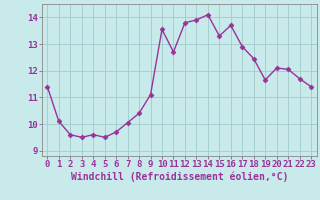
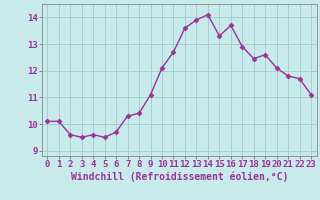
0: 11.40 -> 10.10
7: 10.05 -> 10.30
10: 13.55 -> 12.10
12: 13.80 -> 13.60
19: 11.65 -> 12.60
21: 12.05 -> 11.80
23: 11.40 -> 11.10
